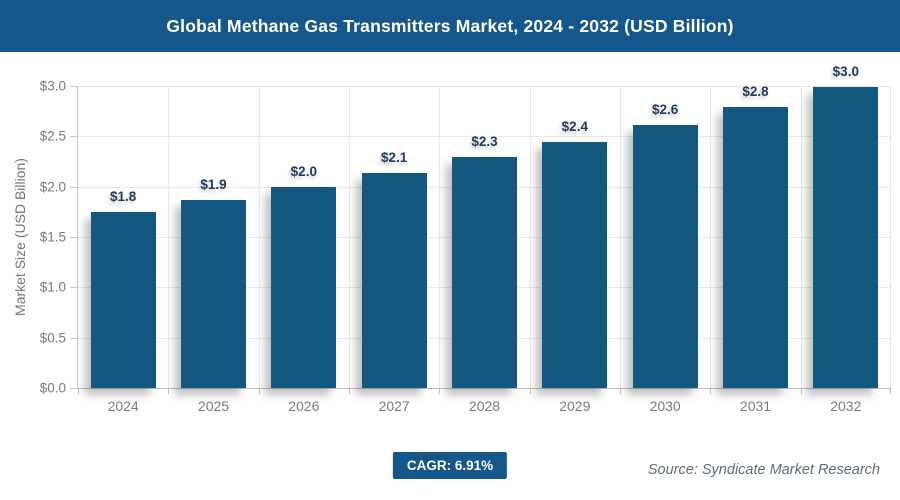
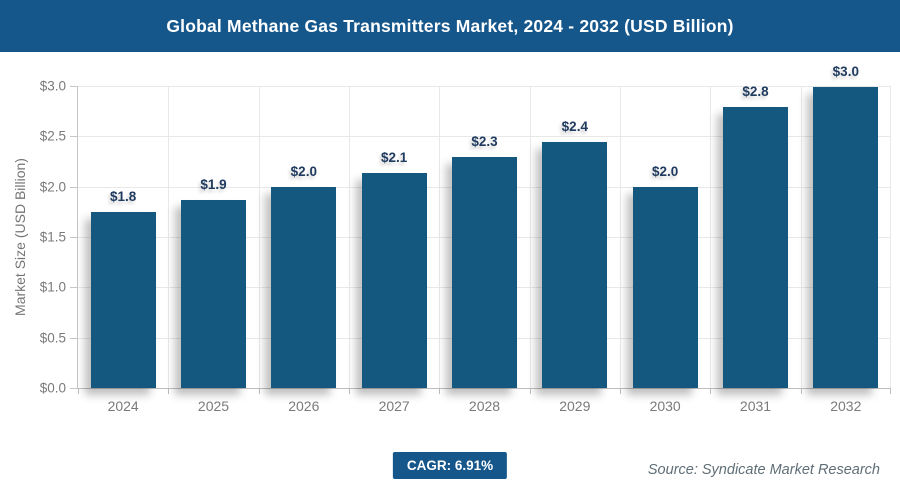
2030: $2.6 -> $2.0
